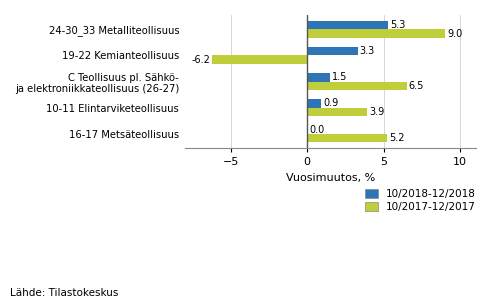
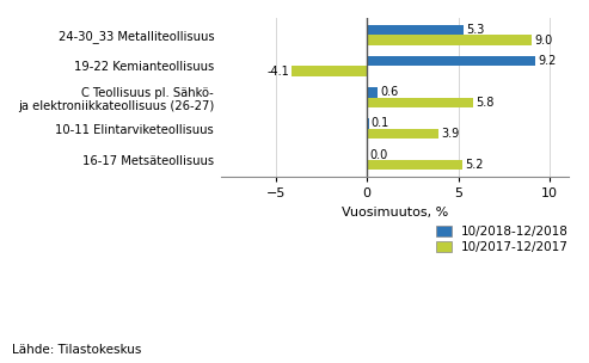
10/2018-12/2018/19-22 Kemianteollisuus: 3.3 -> 9.2
10/2017-12/2017/19-22 Kemianteollisuus: -6.2 -> -4.1
10/2018-12/2018/C Teollisuus pl. Sähkö- ja elektroniikkateollisuus (26-27): 1.5 -> 0.6
10/2017-12/2017/C Teollisuus pl. Sähkö- ja elektroniikkateollisuus (26-27): 6.5 -> 5.8
10/2018-12/2018/10-11 Elintarviketeollisuus: 0.9 -> 0.1
